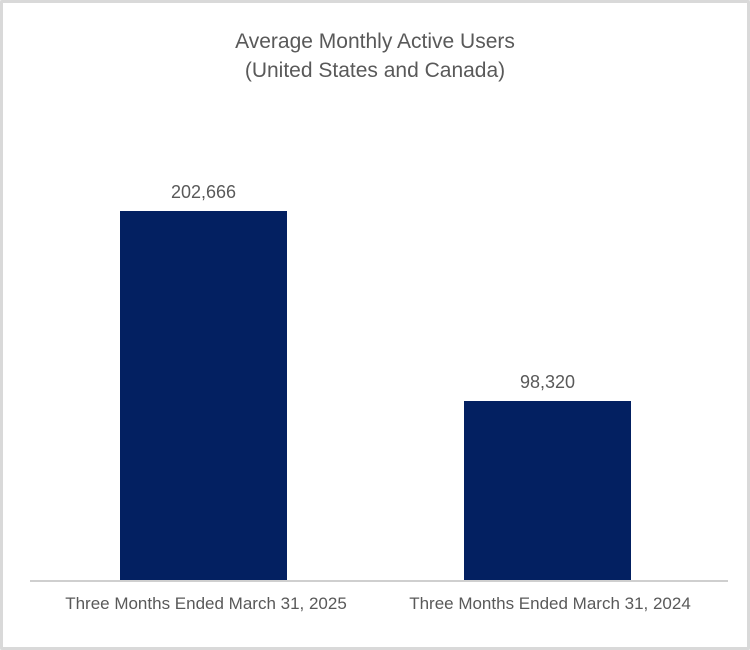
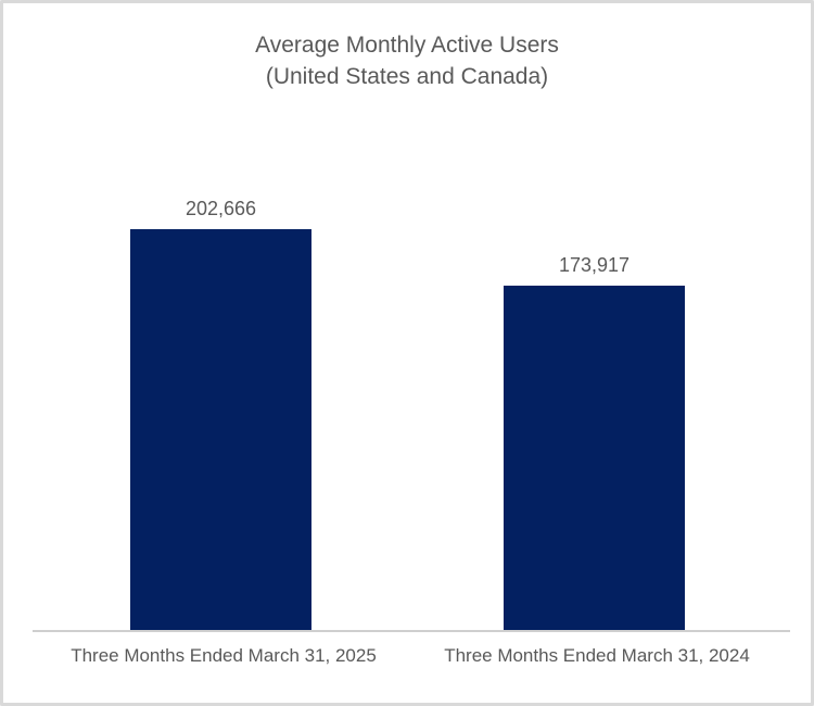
Three Months Ended March 31, 2024: 98,320 -> 173,917
